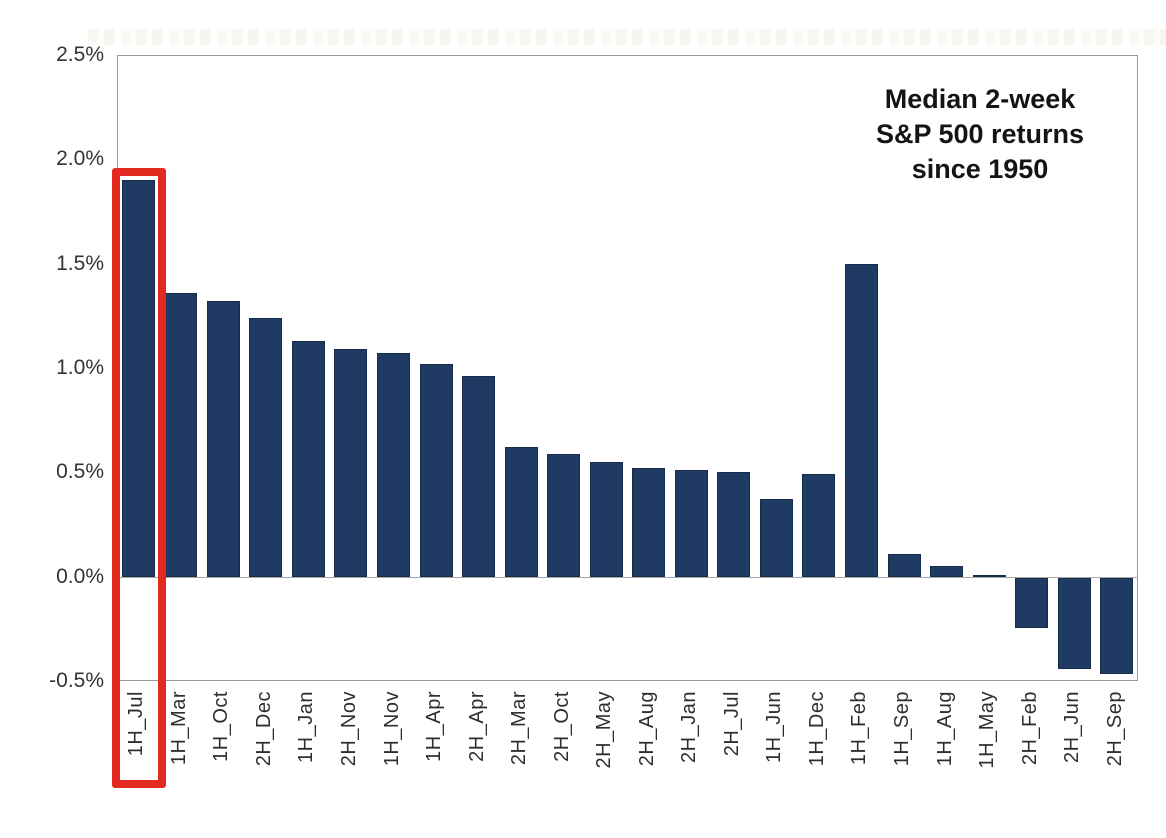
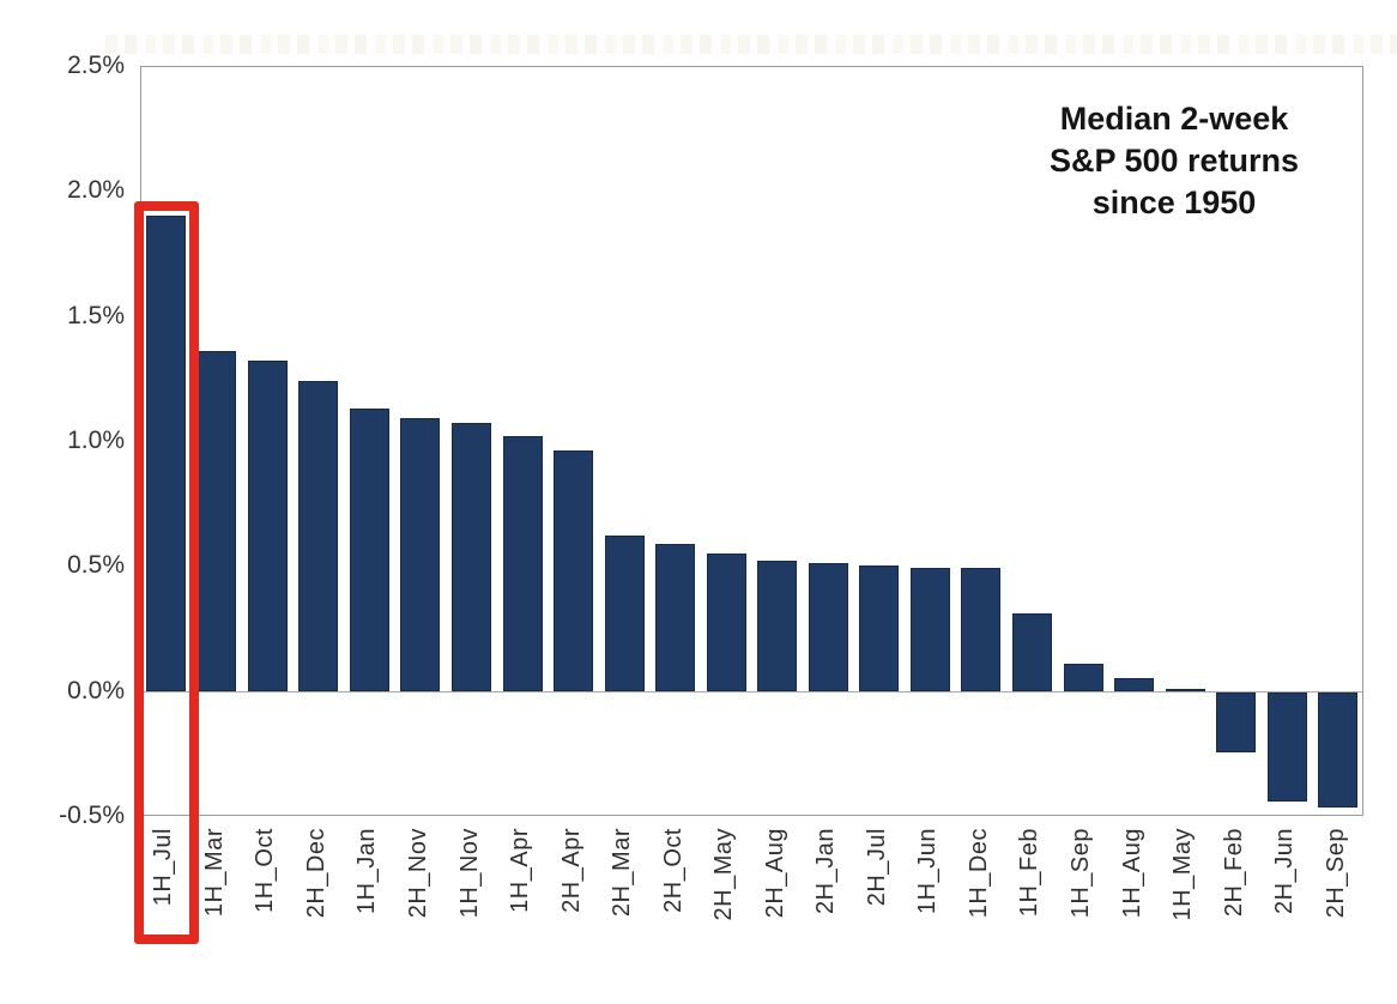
1H_Jun: 0.37% -> 0.49%
1H_Feb: 1.50% -> 0.31%
